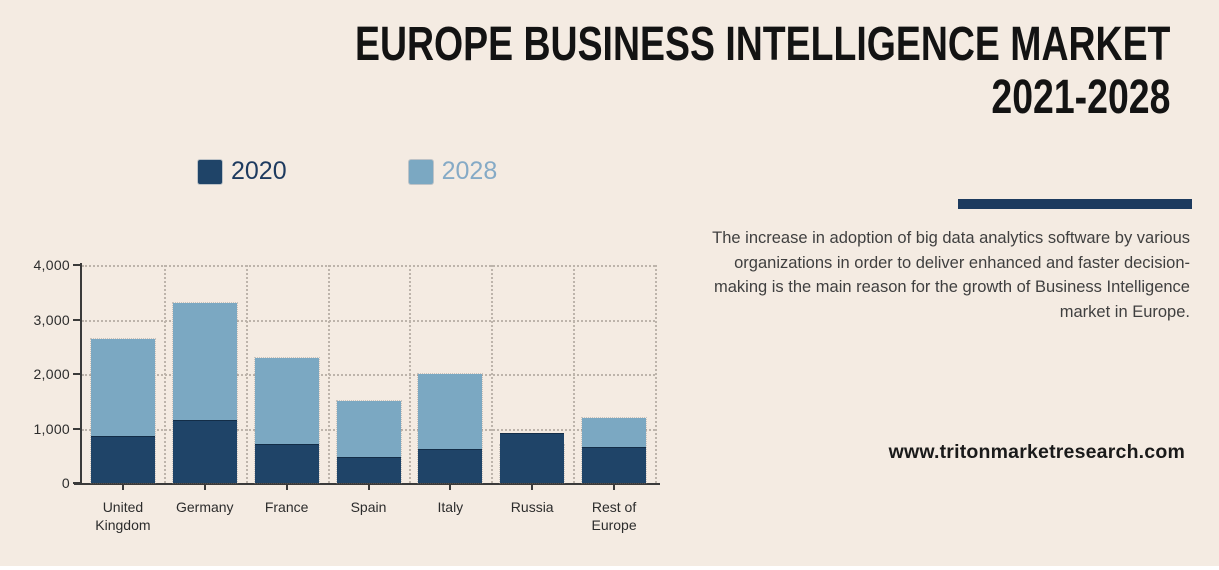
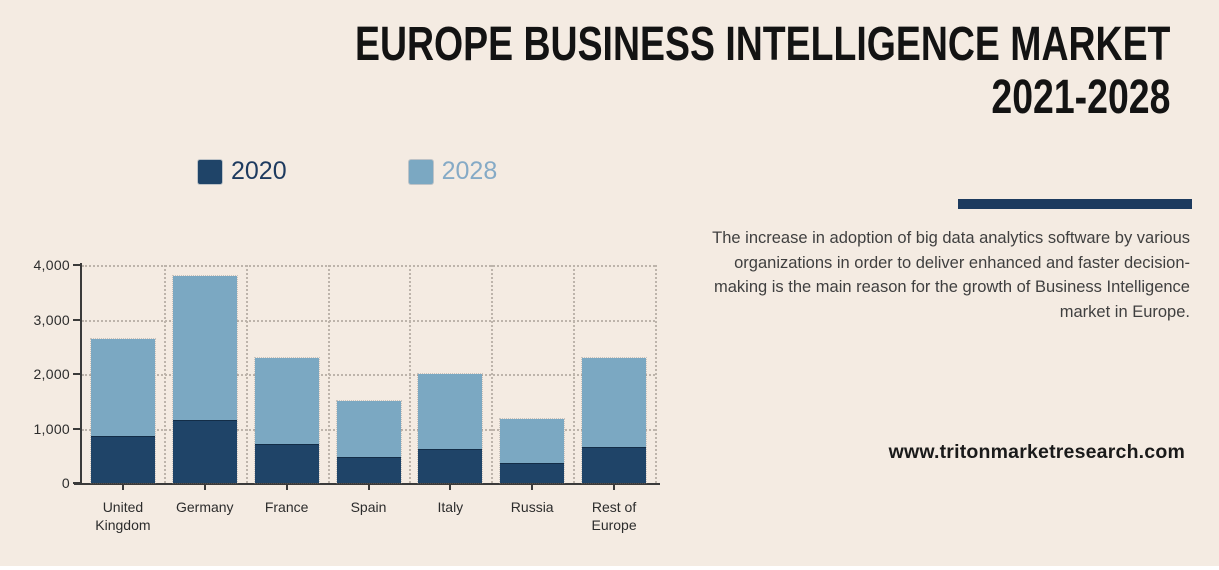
2028/Germany: 3300 -> 3800
2020/Russia: 900 -> 400
2028/Russia: 700 -> 1200
2028/Rest of Europe: 1200 -> 2300
